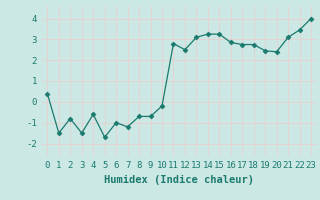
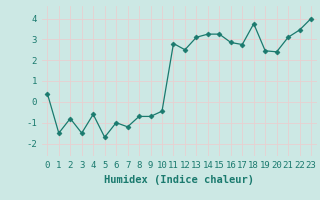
10: -0.20 -> -0.45
18: 2.75 -> 3.75
